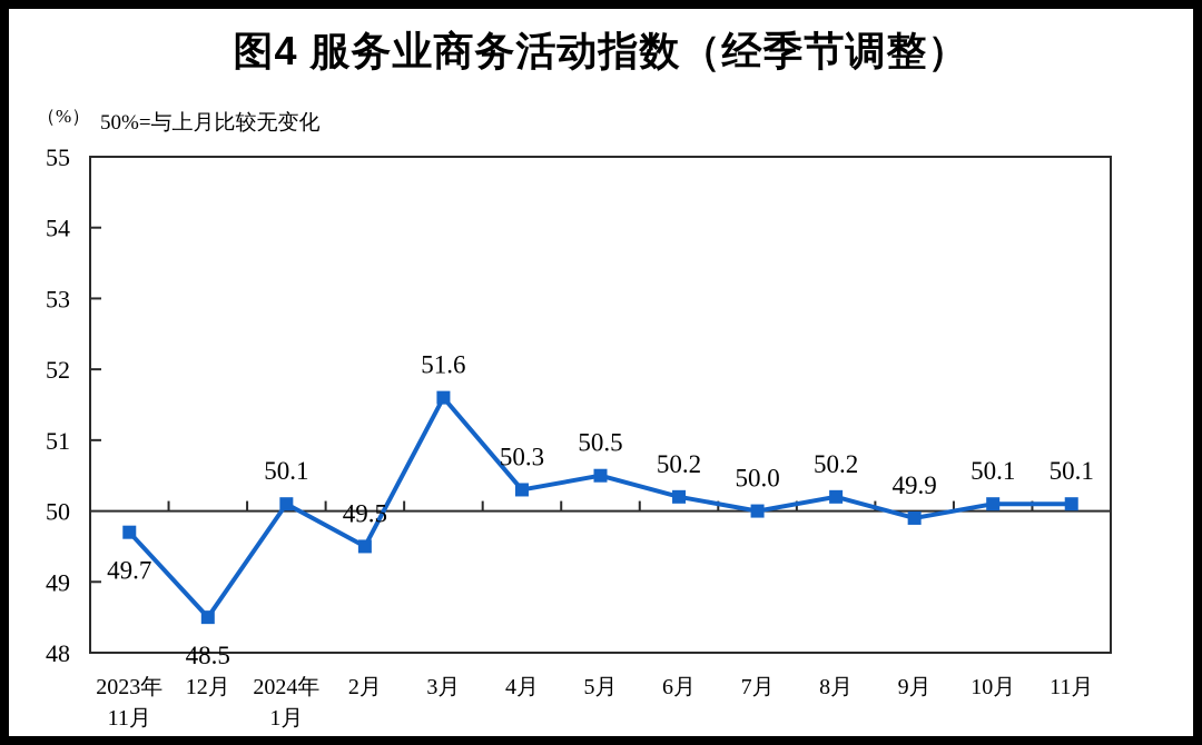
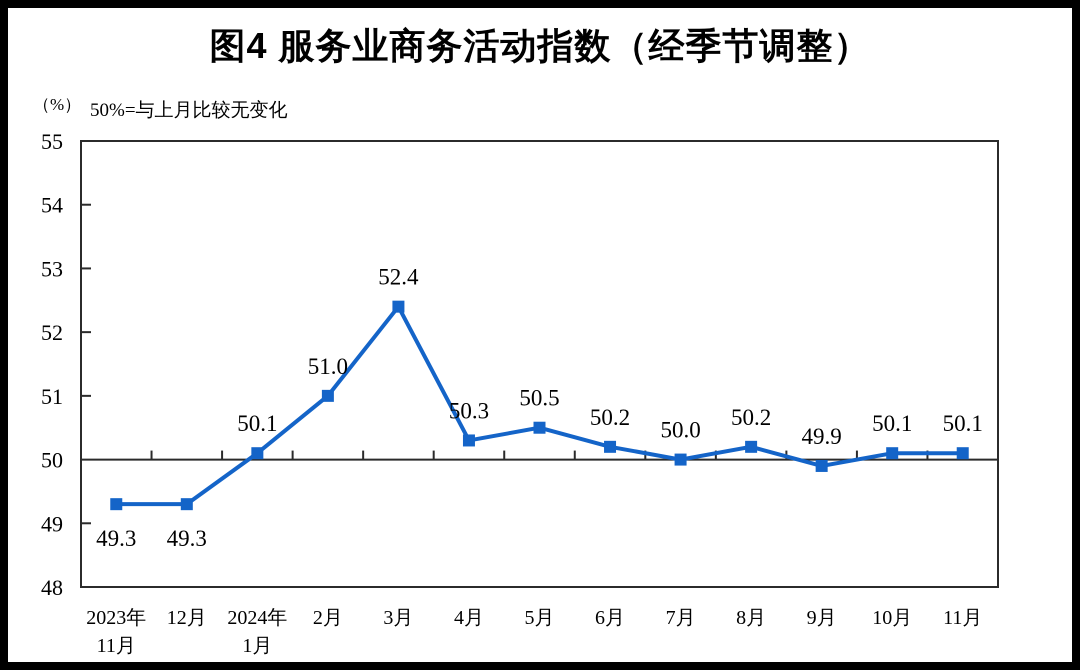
2023年 11月: 49.7 -> 49.3
12月: 48.5 -> 49.3
2月: 49.5 -> 51.0
3月: 51.6 -> 52.4
